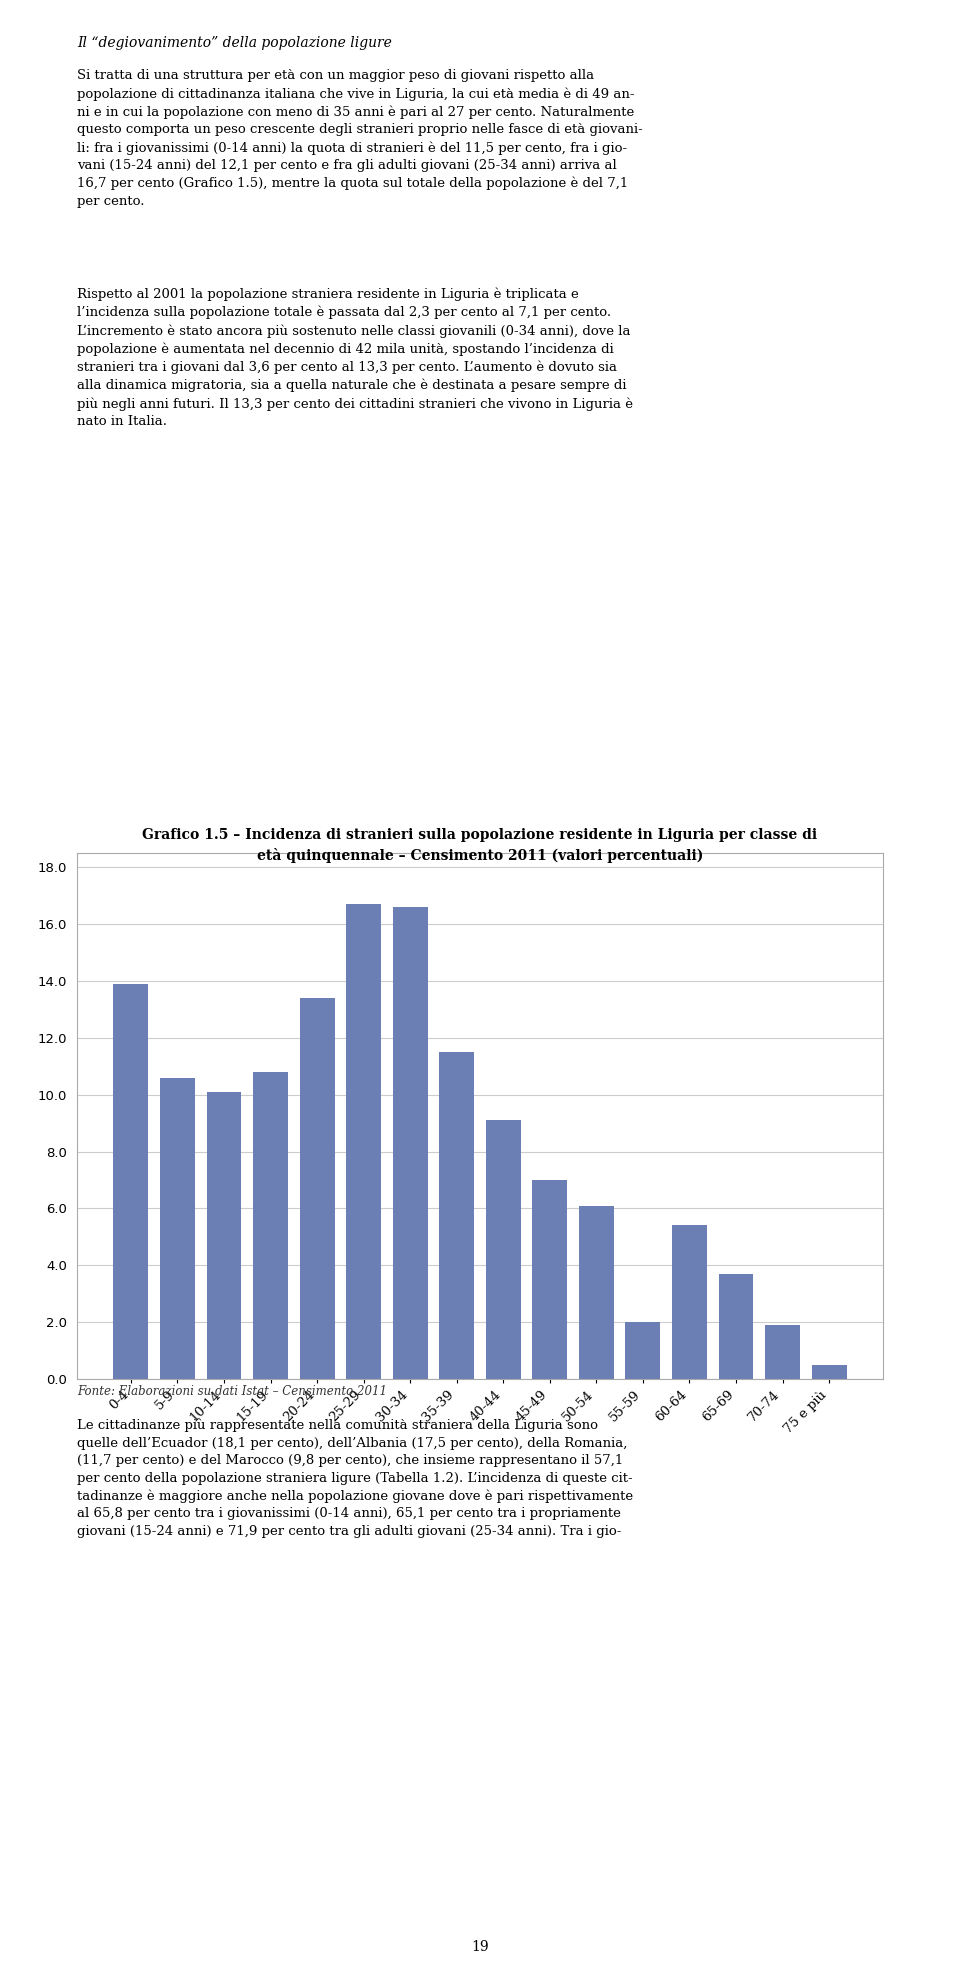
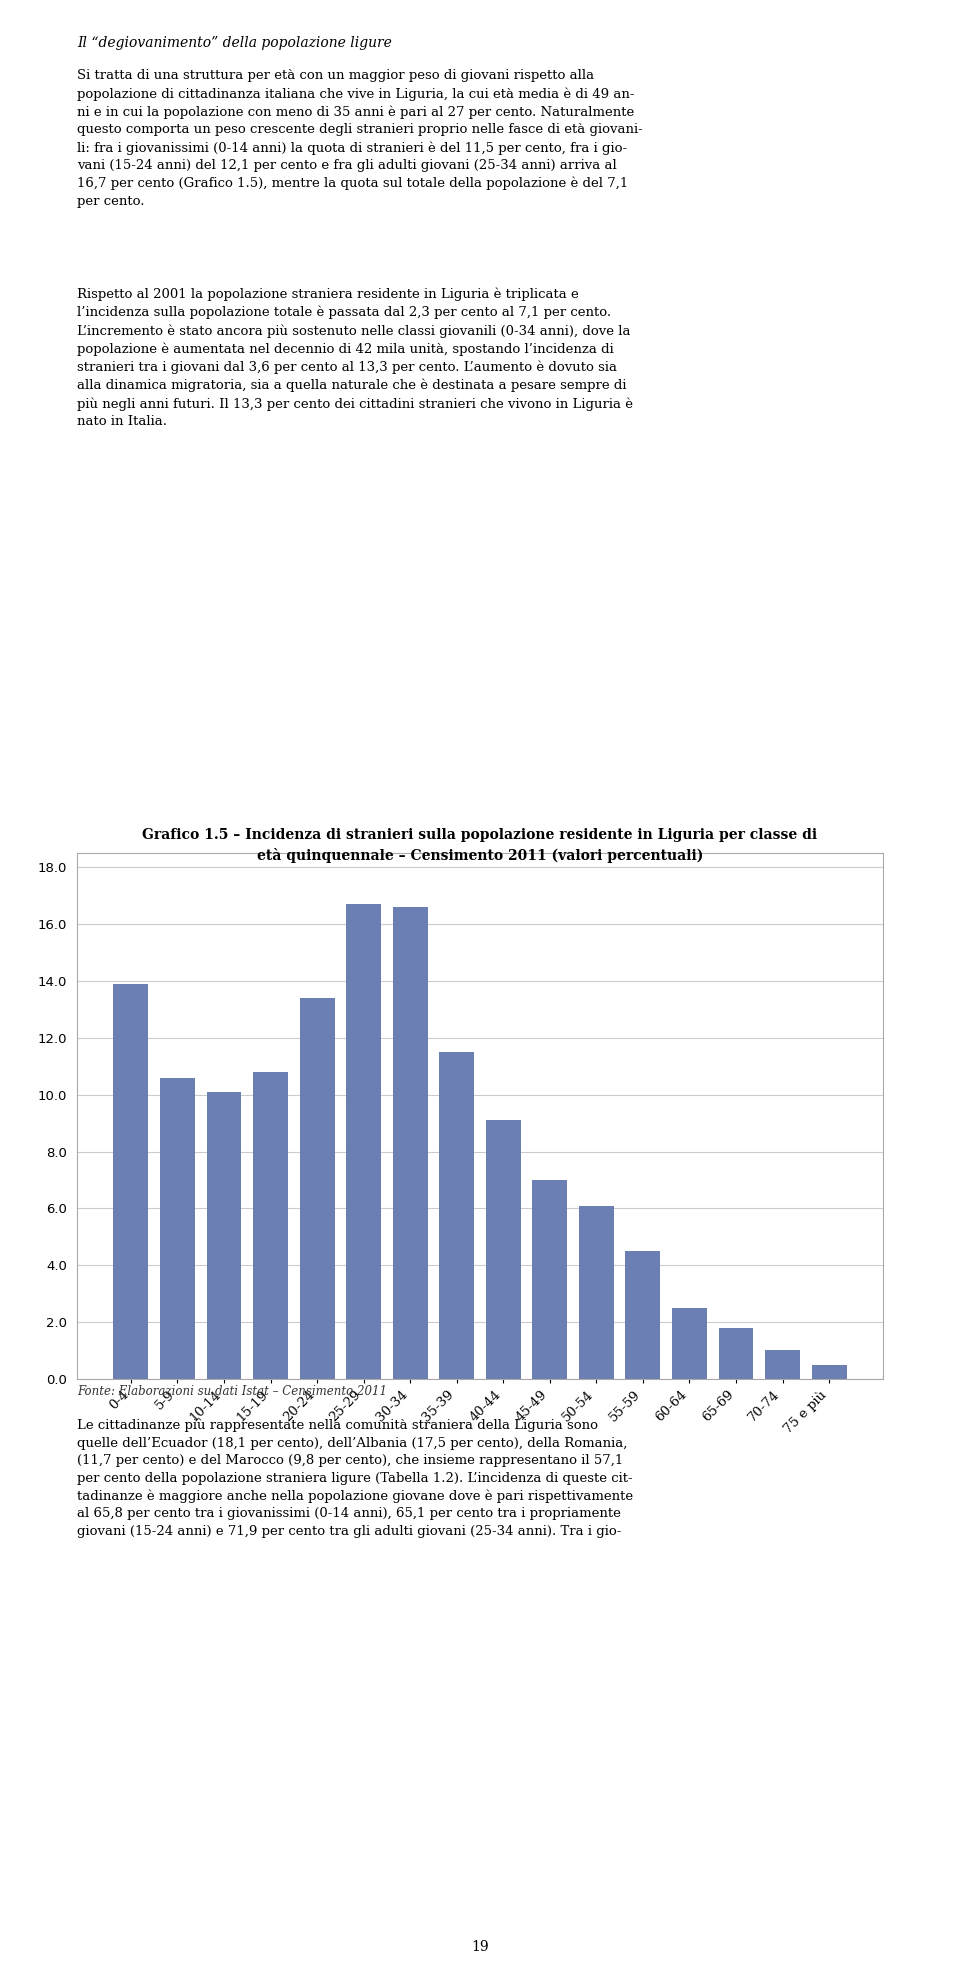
55-59: 2.0 -> 4.5
60-64: 5.4 -> 2.5
65-69: 3.7 -> 1.8
70-74: 1.9 -> 1.0
